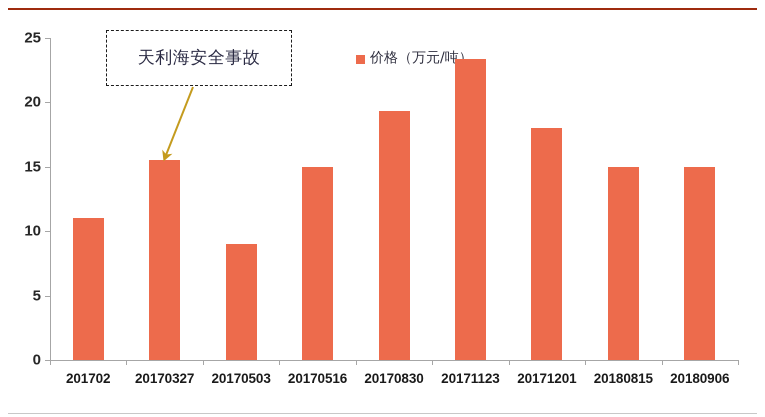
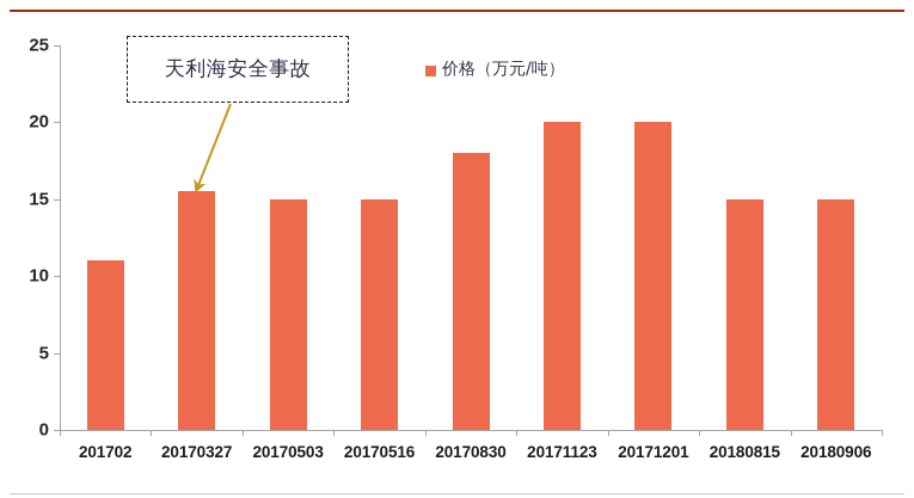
20170503: 9.0 -> 15.0
20170830: 19.3 -> 18.0
20171123: 23.4 -> 20.0
20171201: 18.0 -> 20.0
